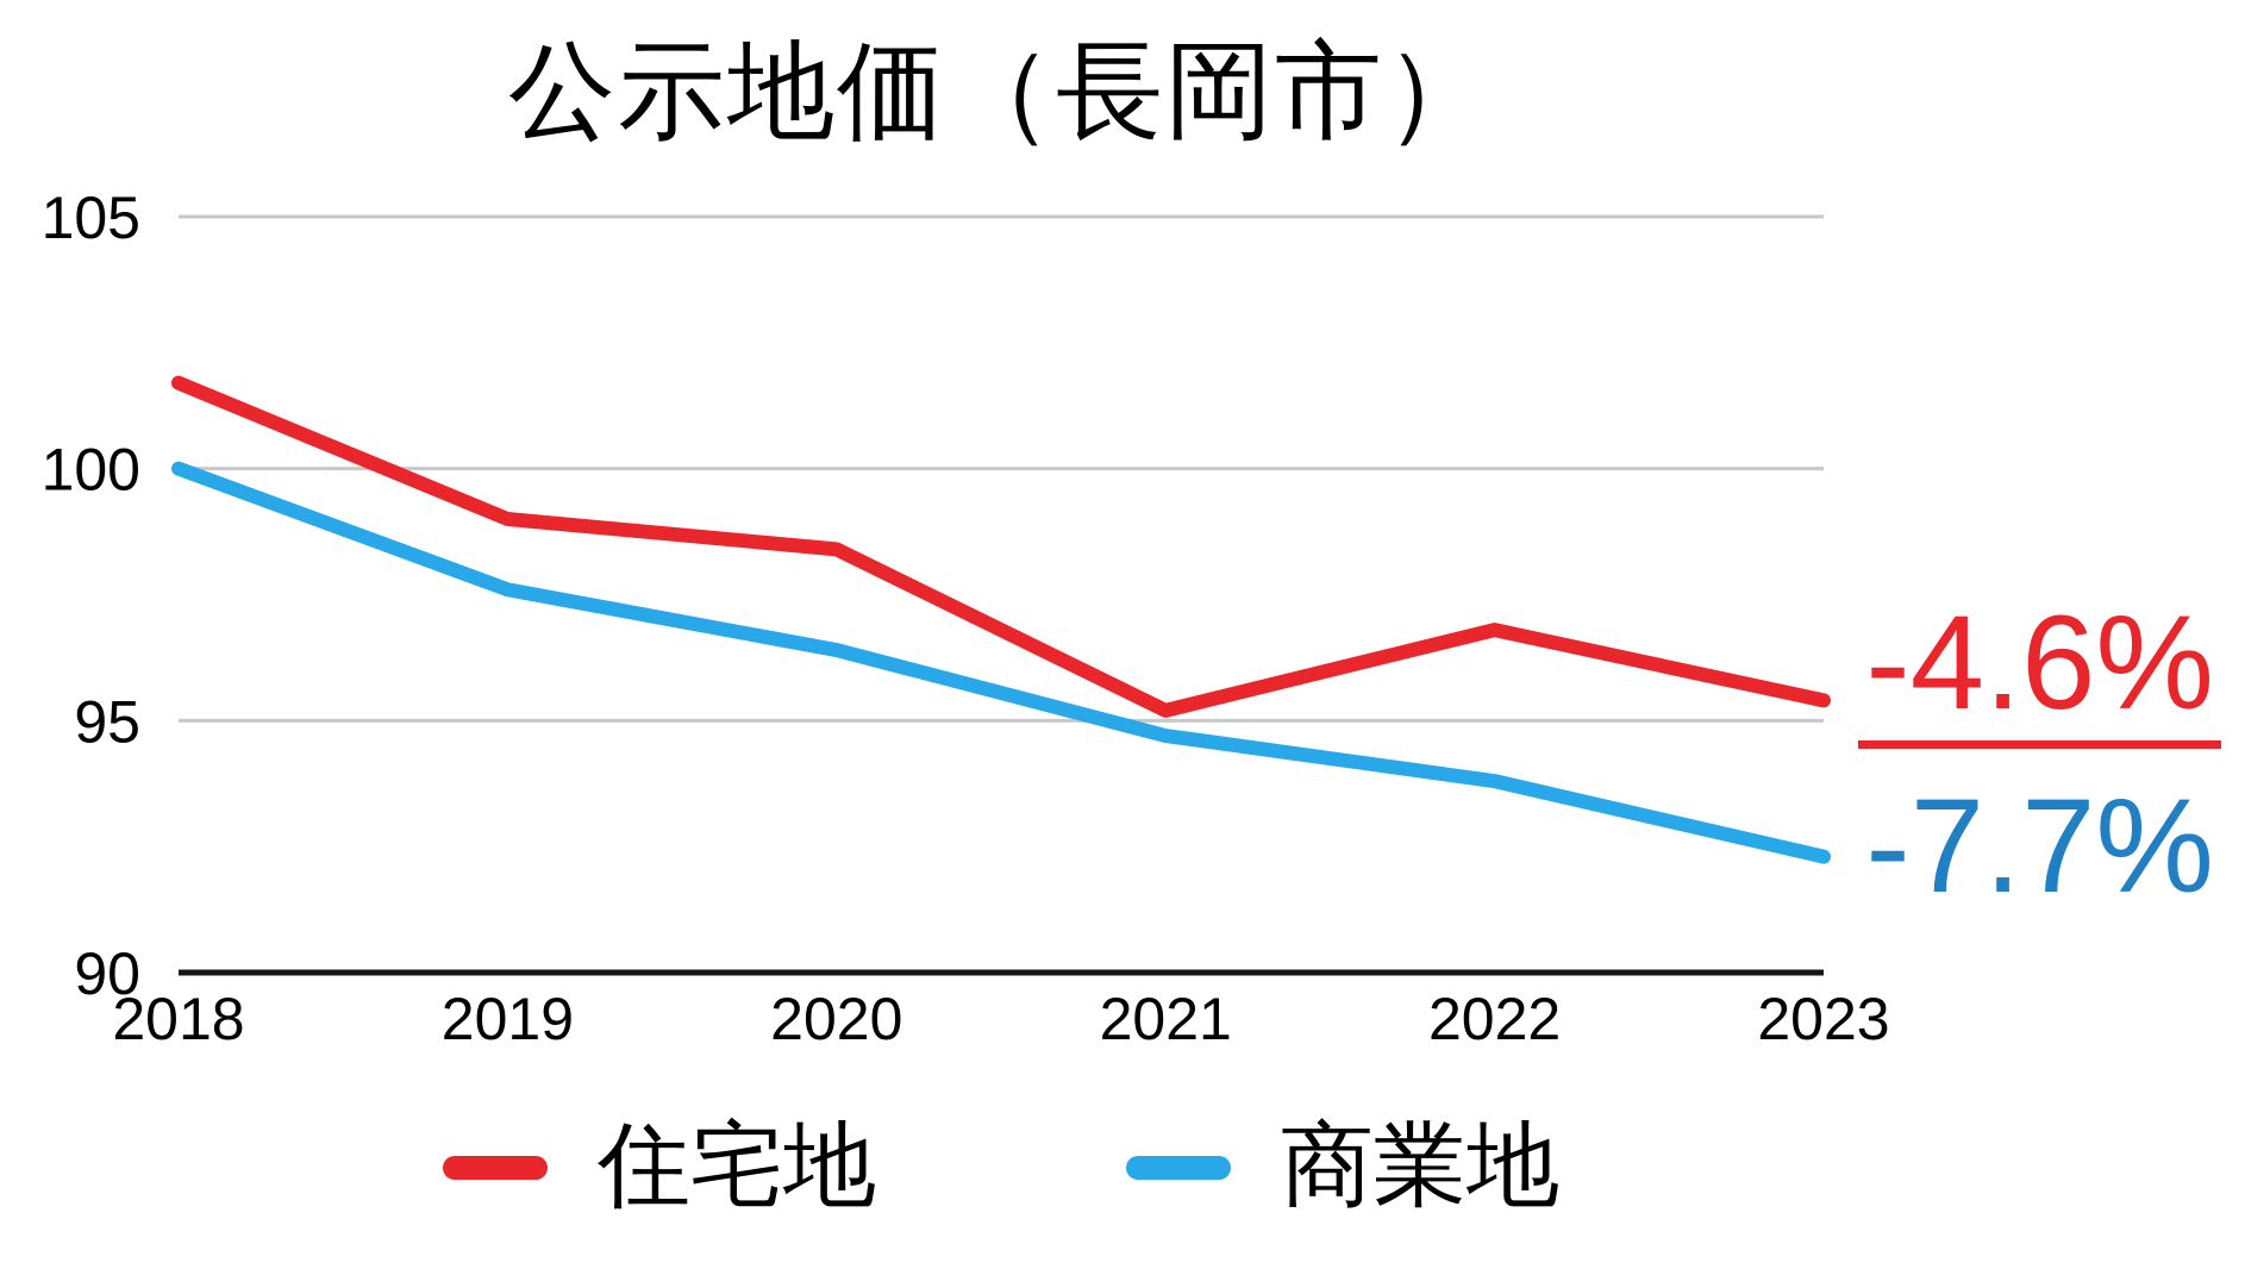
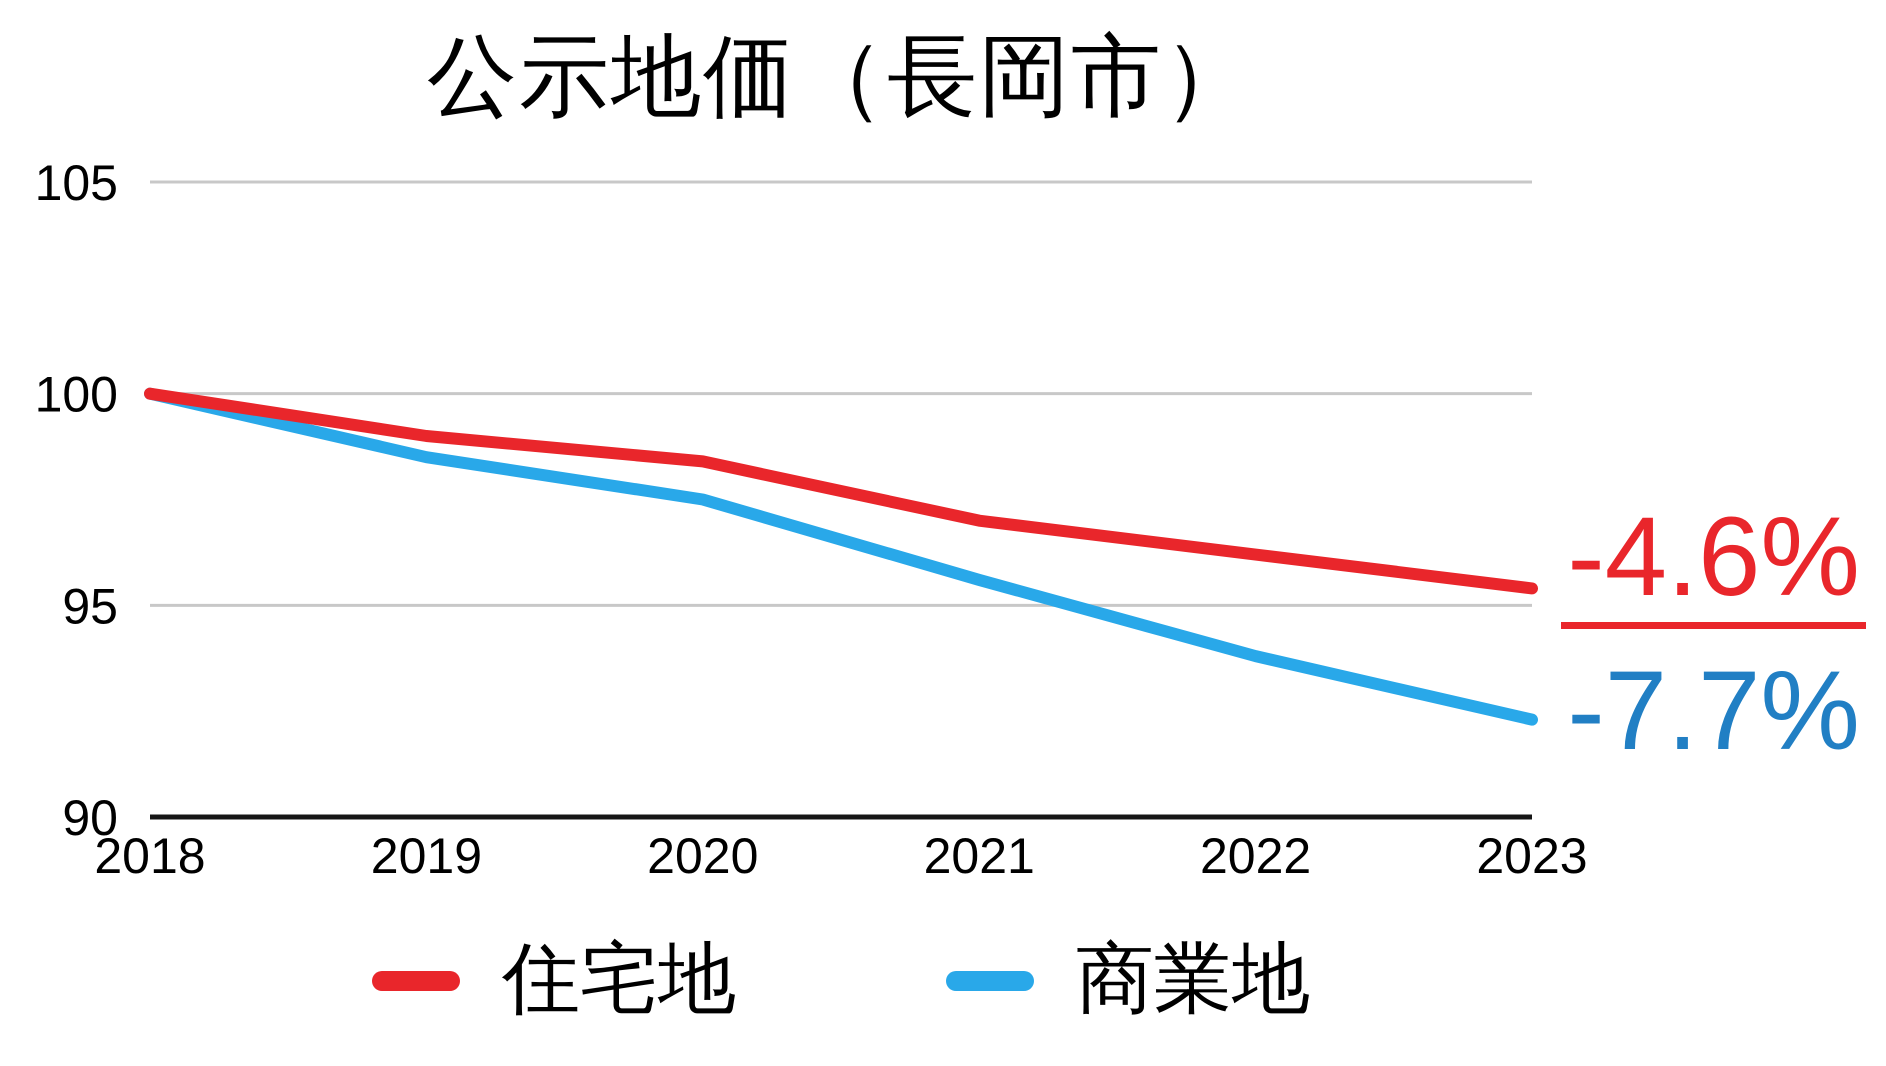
住宅地/2018: 101.7 -> 100.0
商業地/2019: 97.6 -> 98.5
商業地/2020: 96.4 -> 97.5
住宅地/2021: 95.2 -> 97.0
商業地/2021: 94.7 -> 95.6
住宅地/2022: 96.8 -> 96.2
